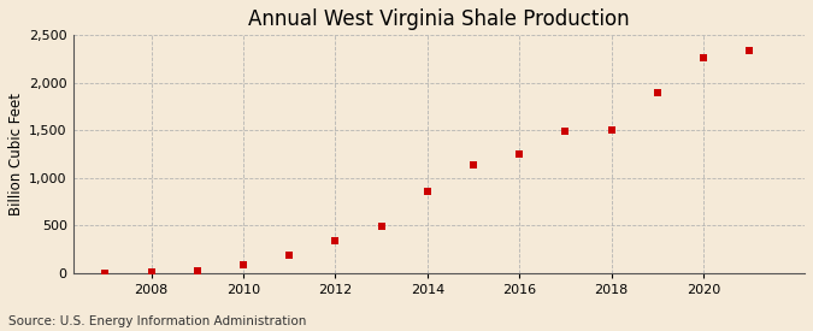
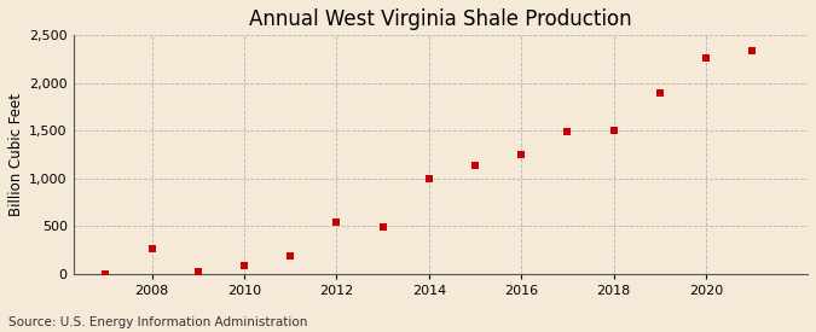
2008: 10 -> 260
2012: 340 -> 540
2014: 860 -> 1,000
